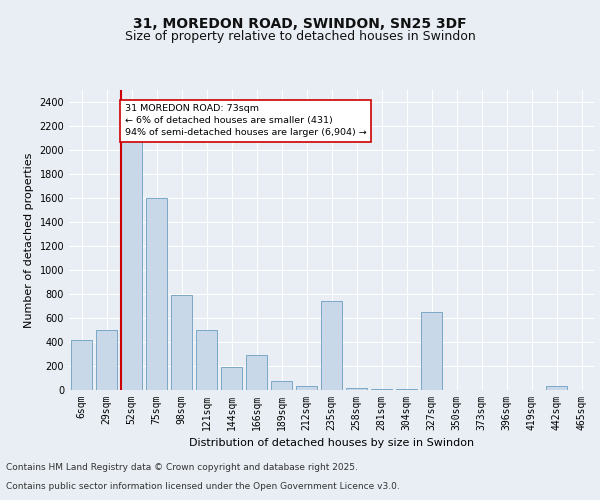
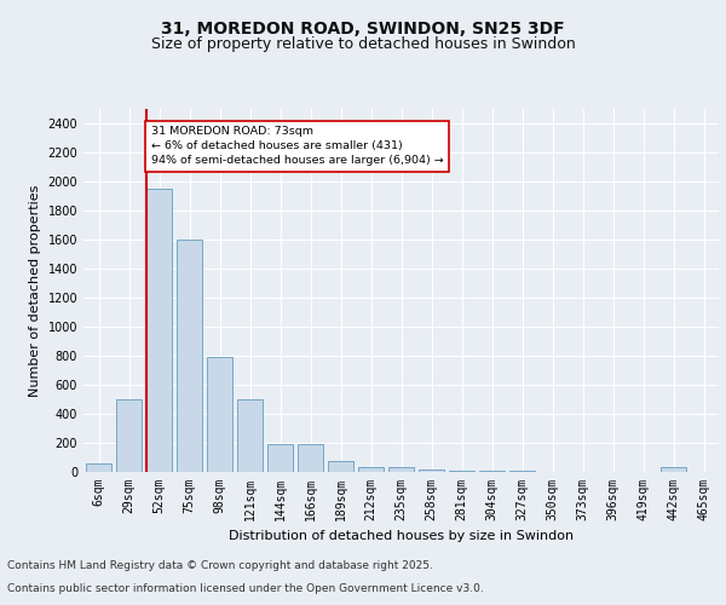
6sqm: 420 -> 60
52sqm: 2080 -> 1950
166sqm: 290 -> 200
235sqm: 740 -> 30
327sqm: 650 -> 0
